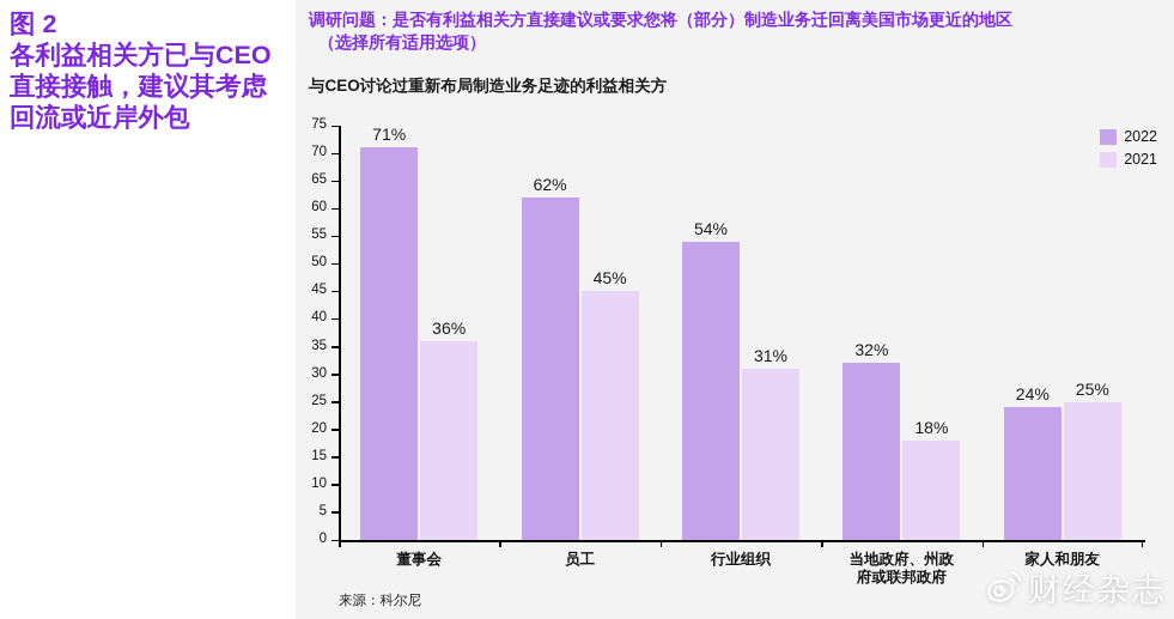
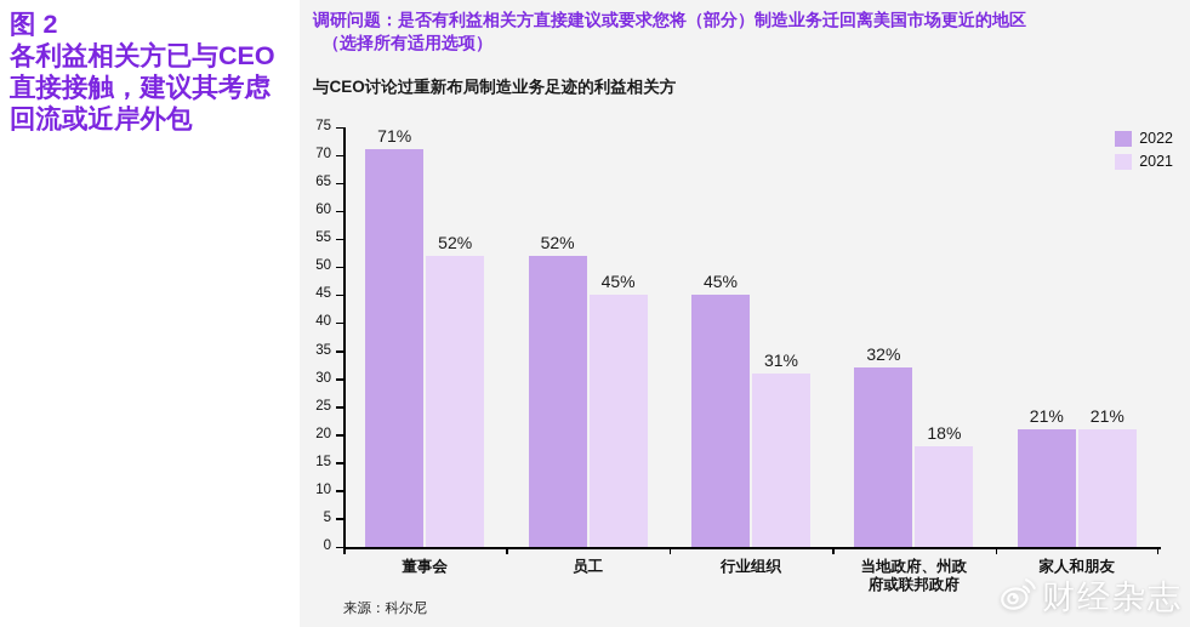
2021/董事会: 36% -> 52%
2022/员工: 62% -> 52%
2022/行业组织: 54% -> 45%
2022/家人和朋友: 24% -> 21%
2021/家人和朋友: 25% -> 21%
